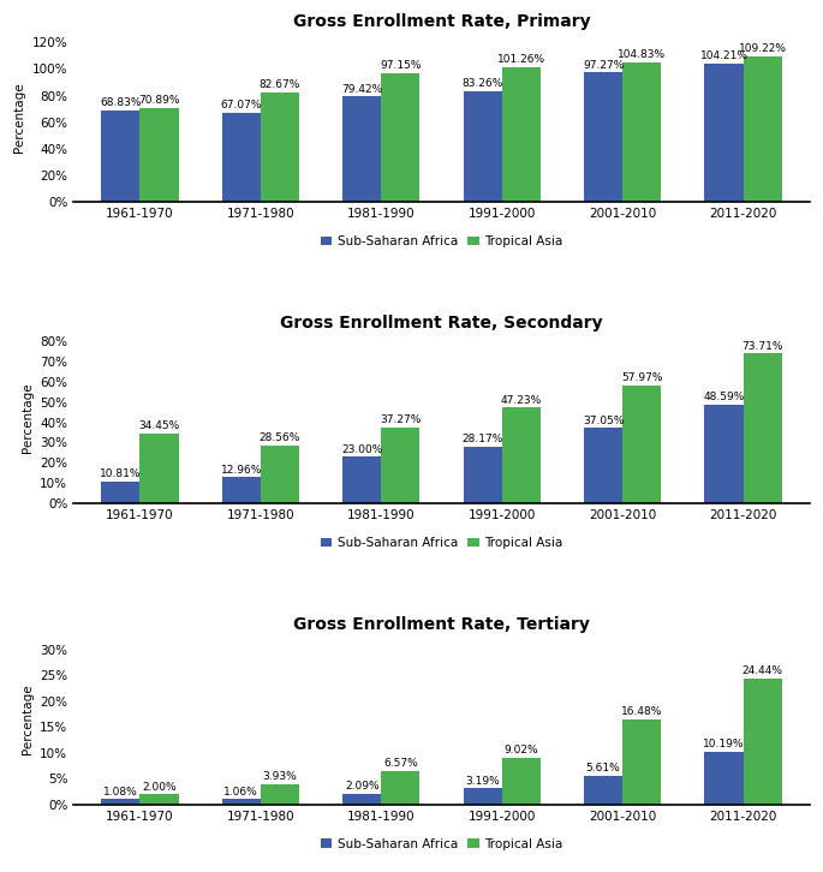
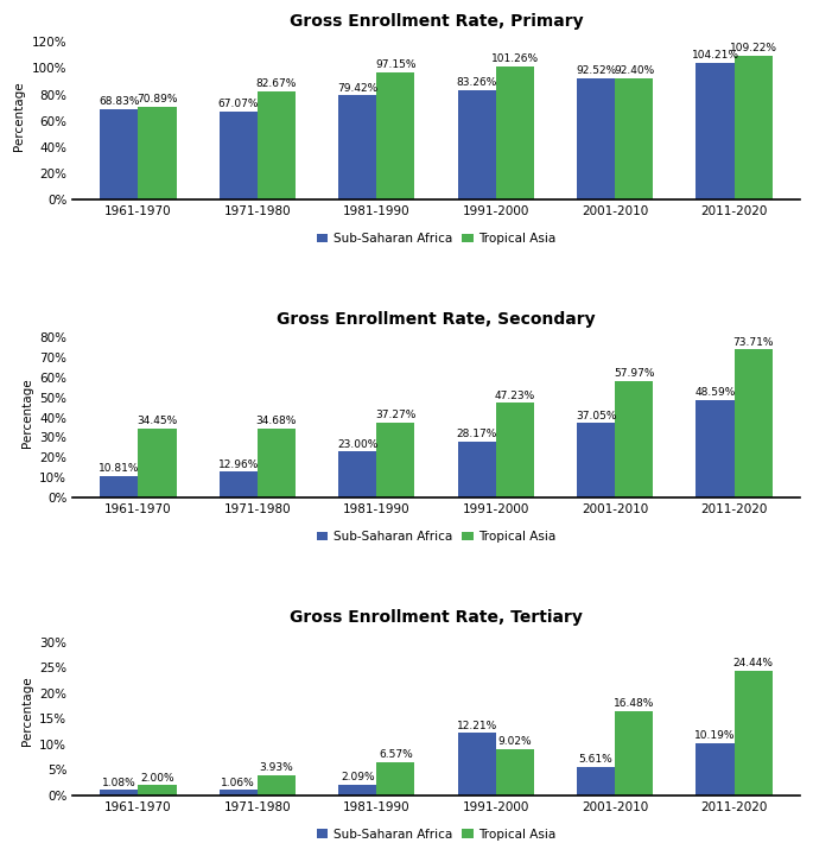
Gross Enrollment Rate, Primary/Sub-Saharan Africa/2001-2010: 97.27% -> 92.52%
Gross Enrollment Rate, Primary/Tropical Asia/2001-2010: 104.83% -> 92.40%
Gross Enrollment Rate, Secondary/Tropical Asia/1971-1980: 28.56% -> 34.68%
Gross Enrollment Rate, Tertiary/Sub-Saharan Africa/1991-2000: 3.19% -> 12.21%
